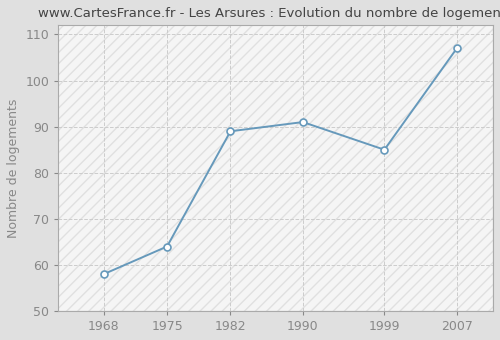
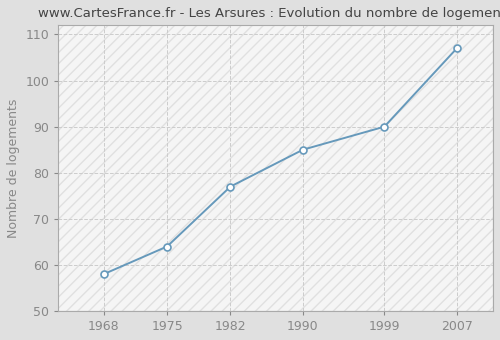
1982: 89 -> 77
1990: 91 -> 85
1999: 85 -> 90
